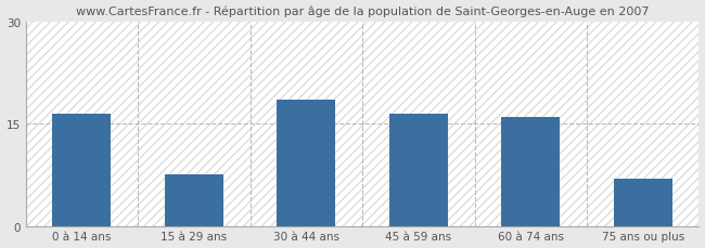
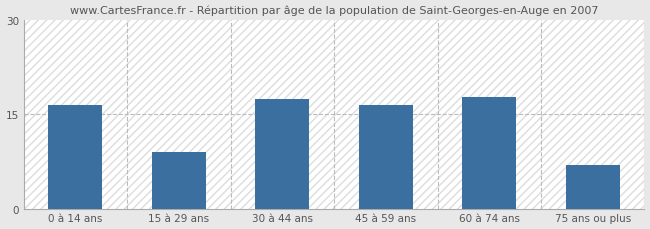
15 à 29 ans: 7.5 -> 9.0
30 à 44 ans: 18.5 -> 17.4
60 à 74 ans: 16.0 -> 17.8
